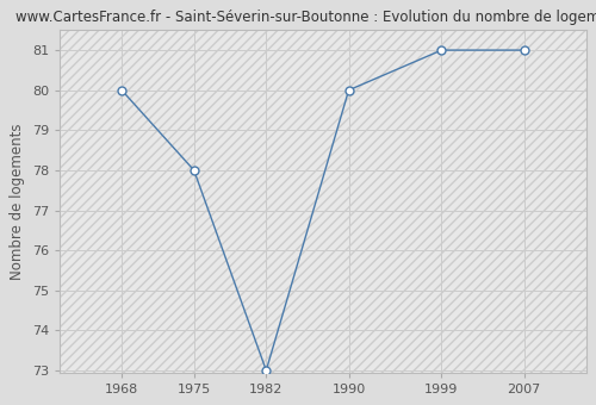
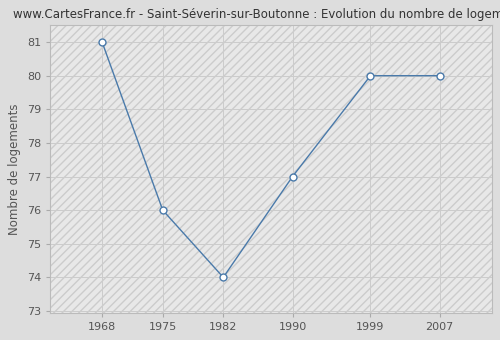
1968: 80 -> 81
1975: 78 -> 76
1982: 73 -> 74
1990: 80 -> 77
1999: 81 -> 80
2007: 81 -> 80
